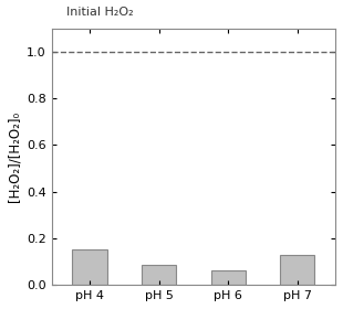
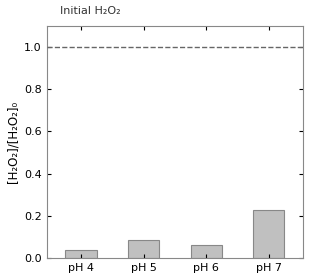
pH 4: 0.150 -> 0.037
pH 7: 0.130 -> 0.228
